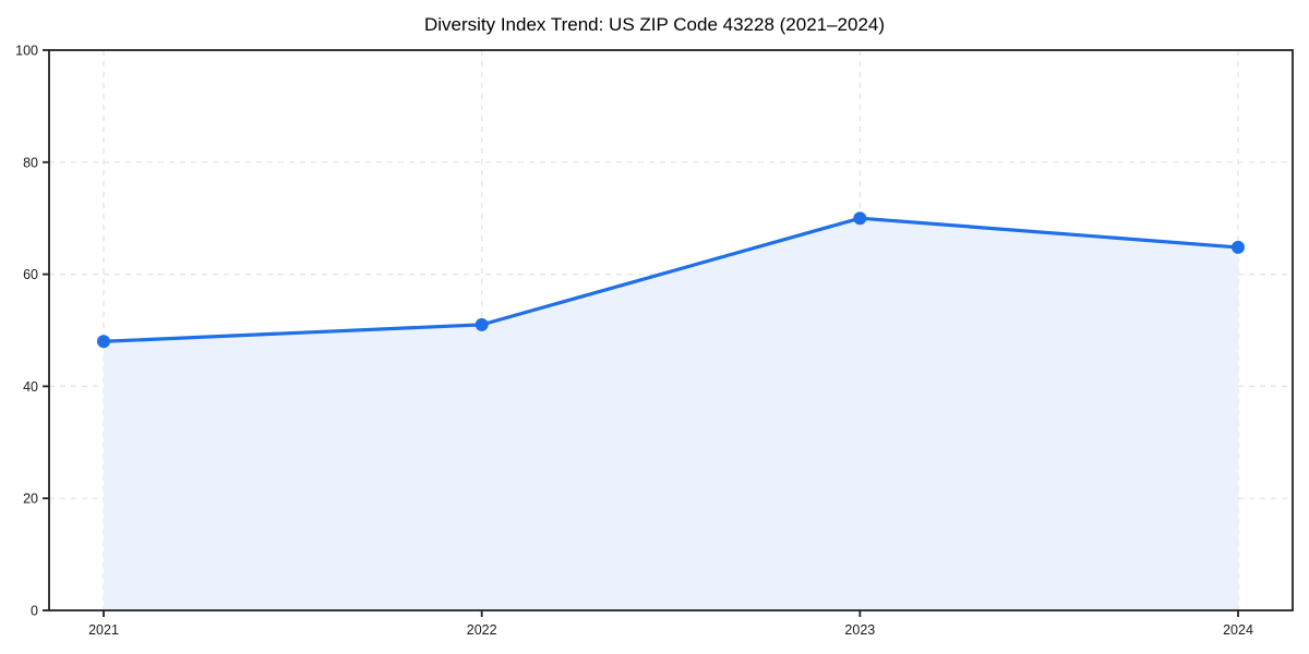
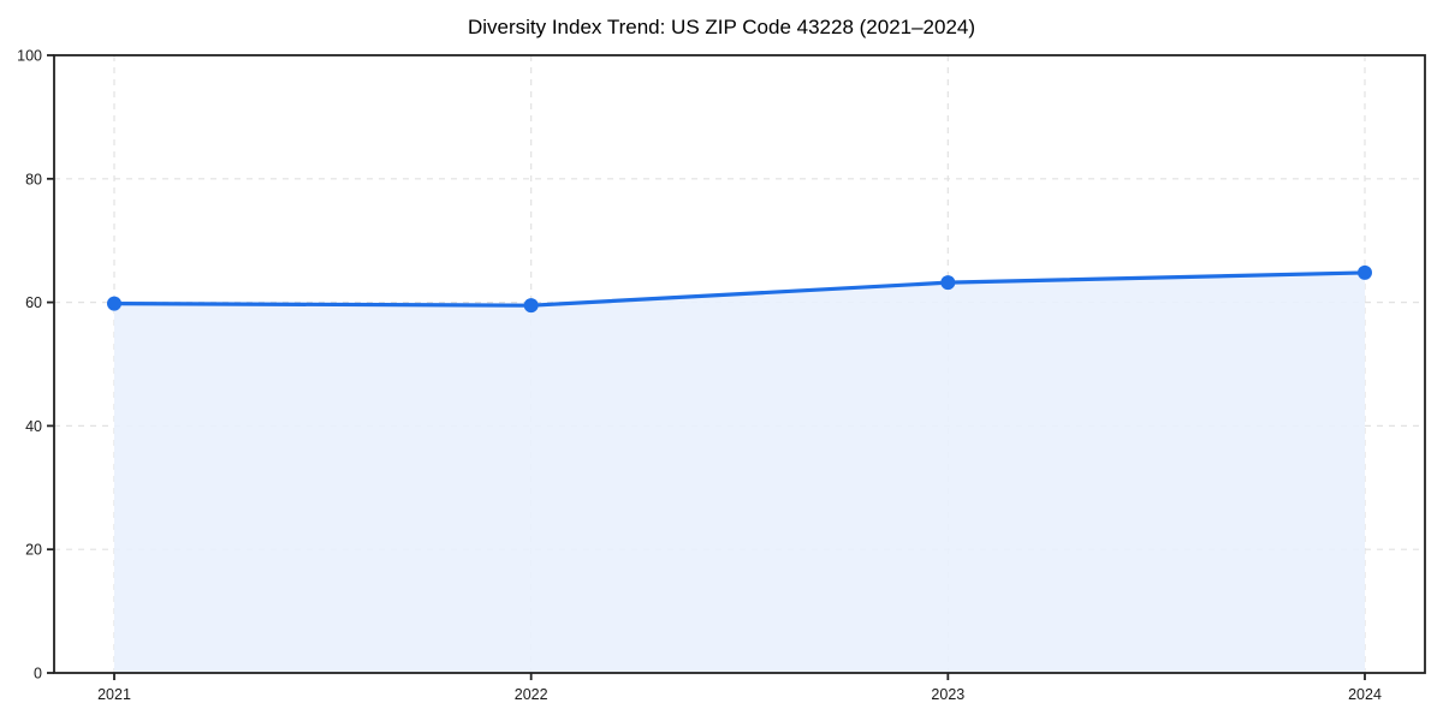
2021: 48 -> 60
2022: 51 -> 60
2023: 70 -> 63
